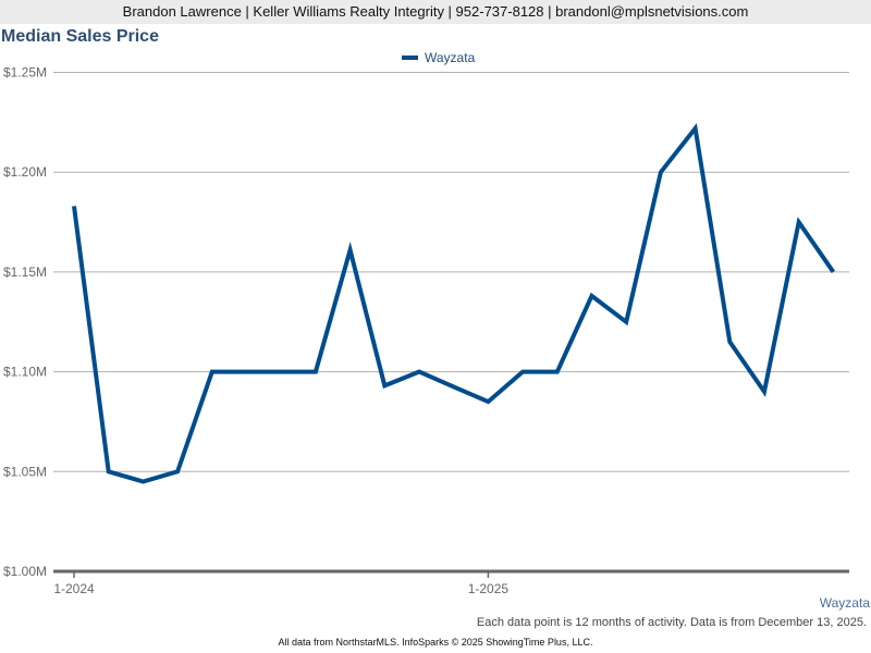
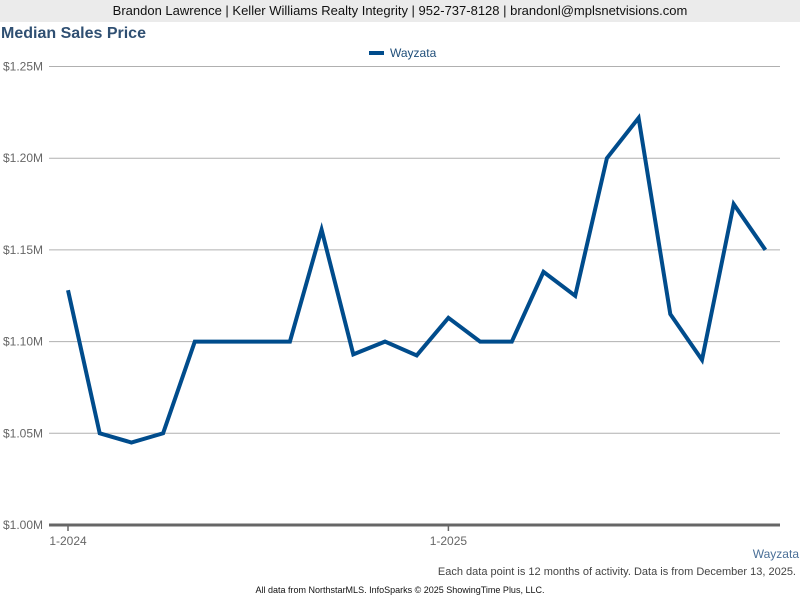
1-2024: $1.183M -> $1.128M
1-2025: $1.085M -> $1.113M
